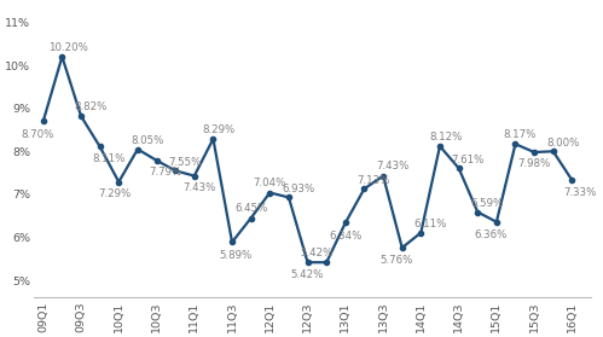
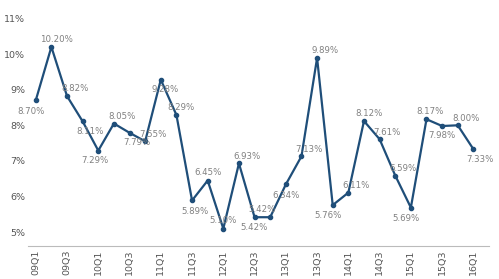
11Q1: 7.43% -> 9.28%
12Q1: 7.04% -> 5.10%
13Q3: 7.43% -> 9.89%
15Q1: 6.36% -> 5.69%
